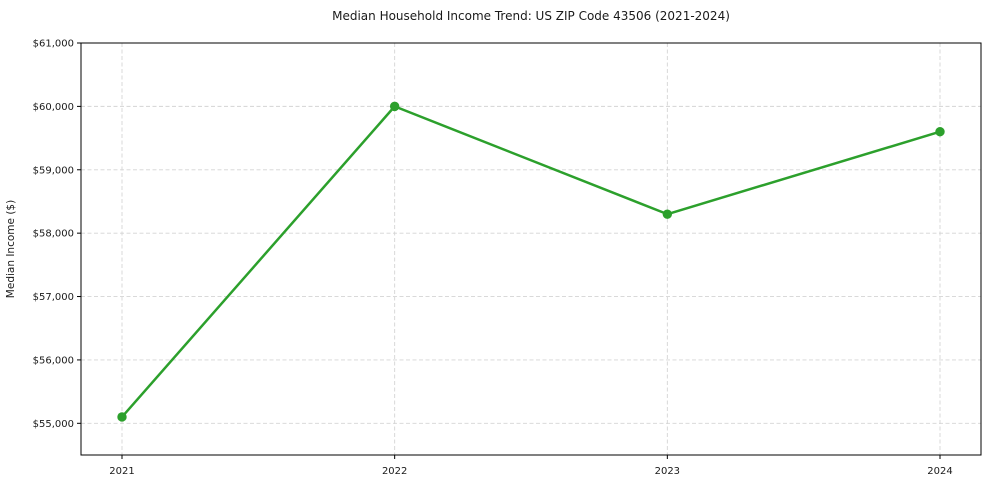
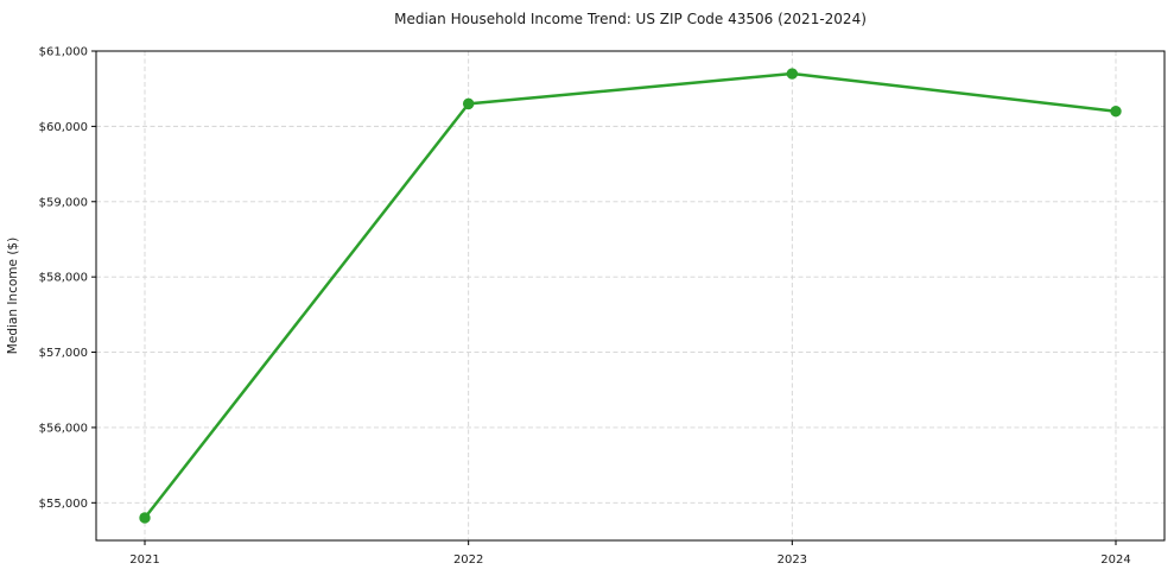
2021: $55100 -> $54800
2022: $60000 -> $60300
2023: $58300 -> $60700
2024: $59600 -> $60200
